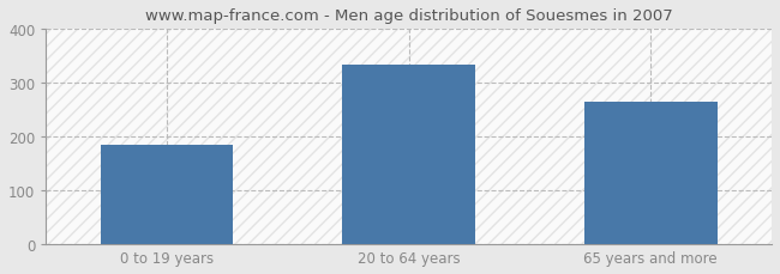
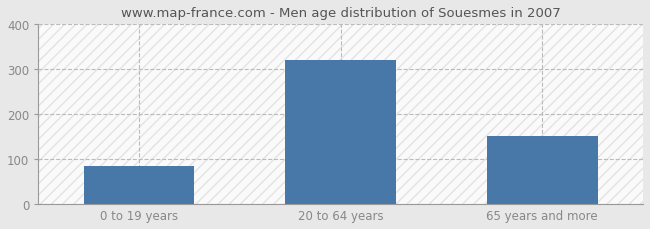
0 to 19 years: 185 -> 85
20 to 64 years: 335 -> 320
65 years and more: 265 -> 152
